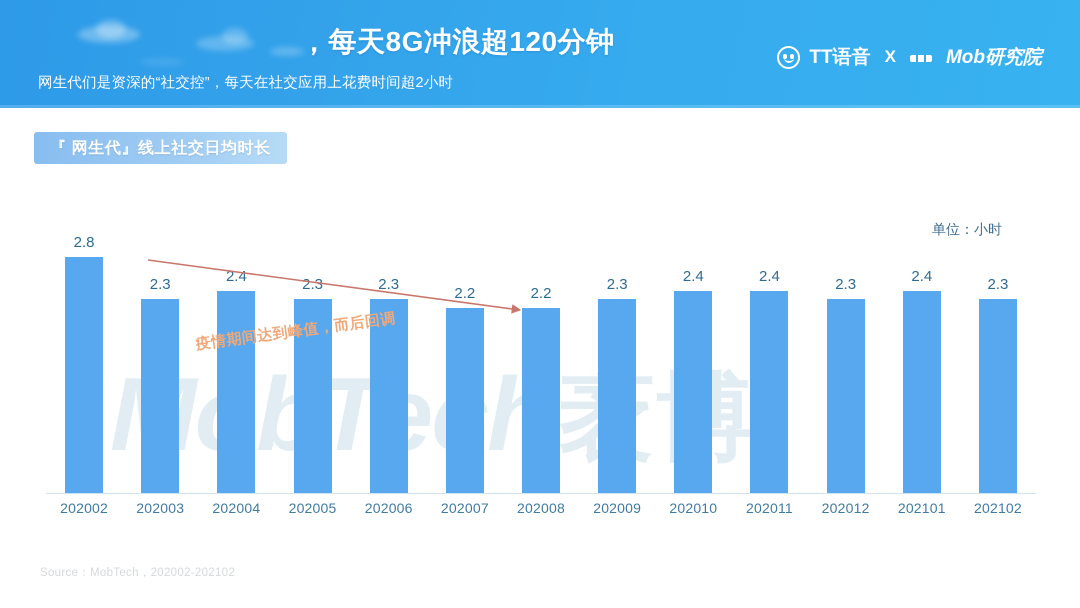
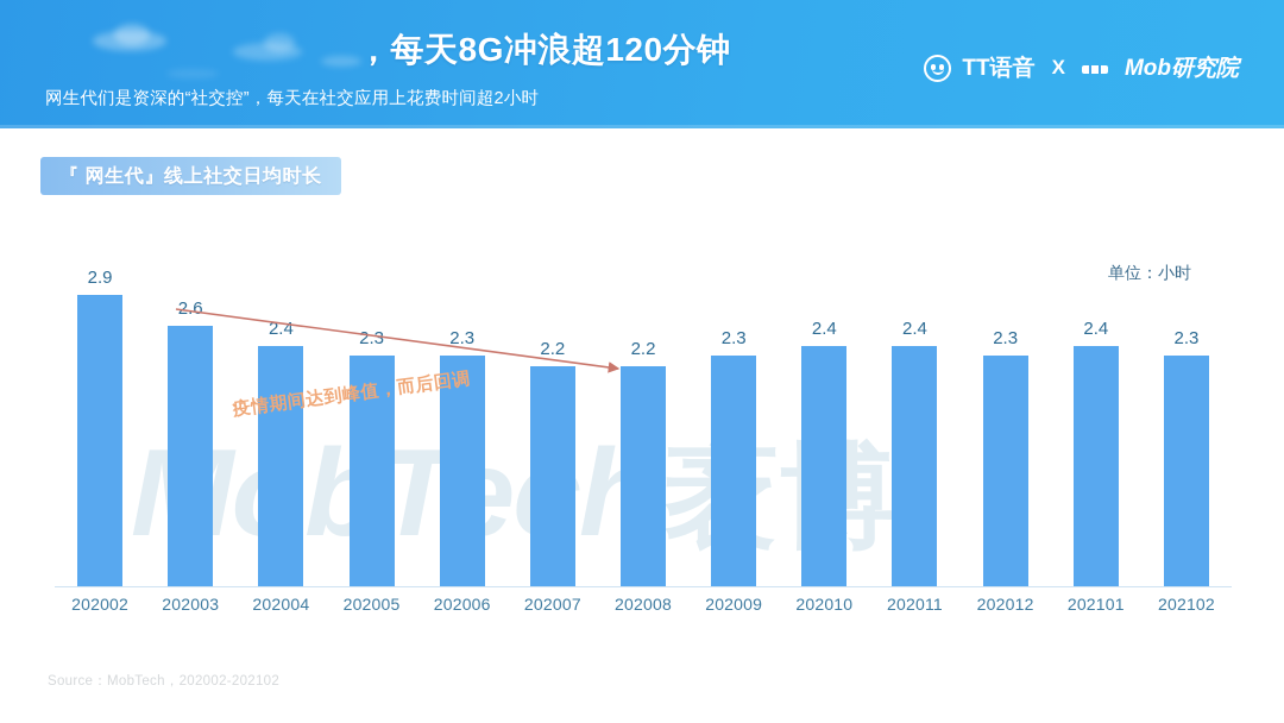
202002: 2.8 -> 2.9
202003: 2.3 -> 2.6
